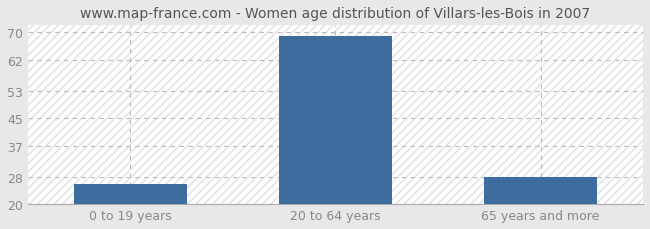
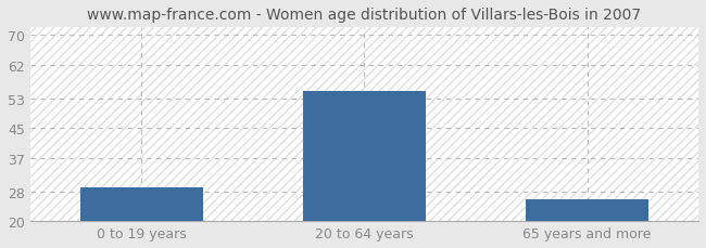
0 to 19 years: 26 -> 29
20 to 64 years: 69 -> 55
65 years and more: 28 -> 26
